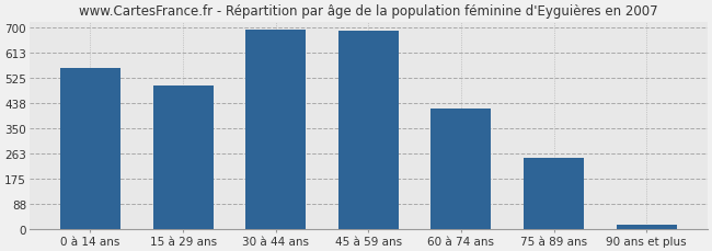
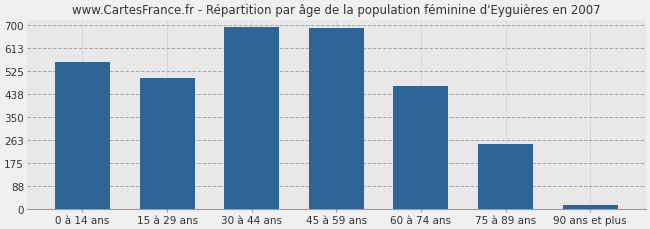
60 à 74 ans: 420 -> 470
